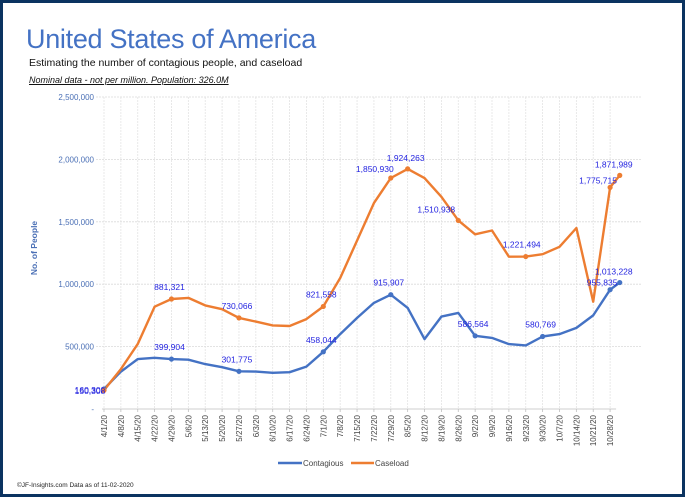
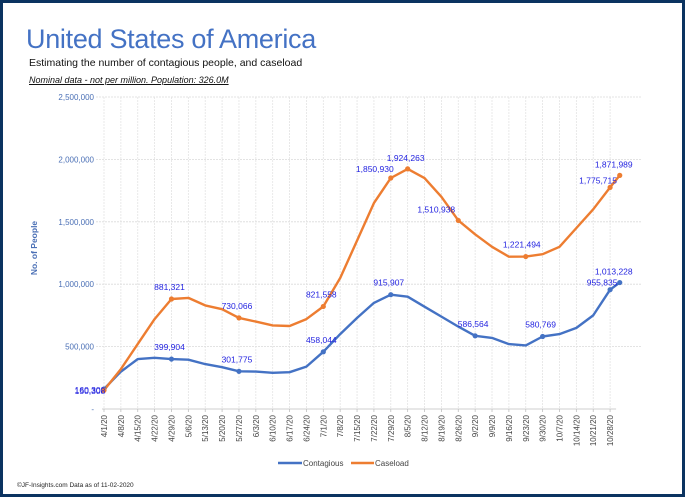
Caseload/4/22/20: 820000 -> 720000
Contagious/8/5/20: 810000 -> 900000
Contagious/8/12/20: 560000 -> 820000
Contagious/8/26/20: 770000 -> 660000
Caseload/9/9/20: 1430000 -> 1300000
Caseload/10/21/20: 860000 -> 1600000
